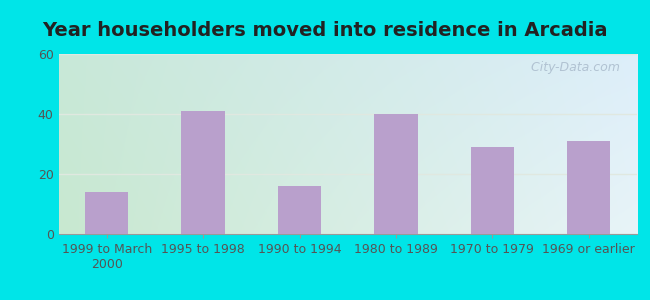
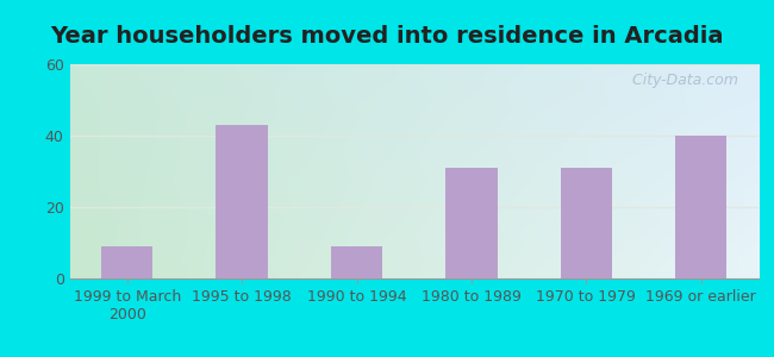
1999 to March 2000: 14 -> 9
1995 to 1998: 41 -> 43
1990 to 1994: 16 -> 9
1980 to 1989: 40 -> 31
1970 to 1979: 29 -> 31
1969 or earlier: 31 -> 40
